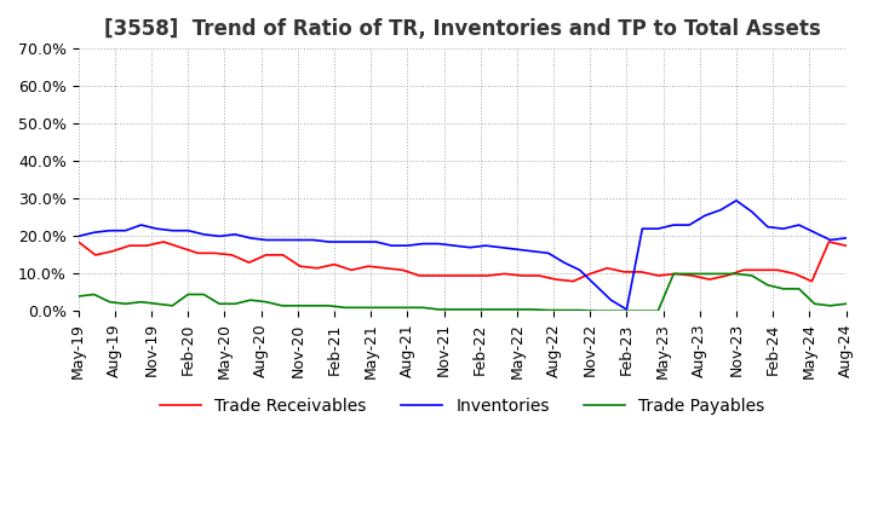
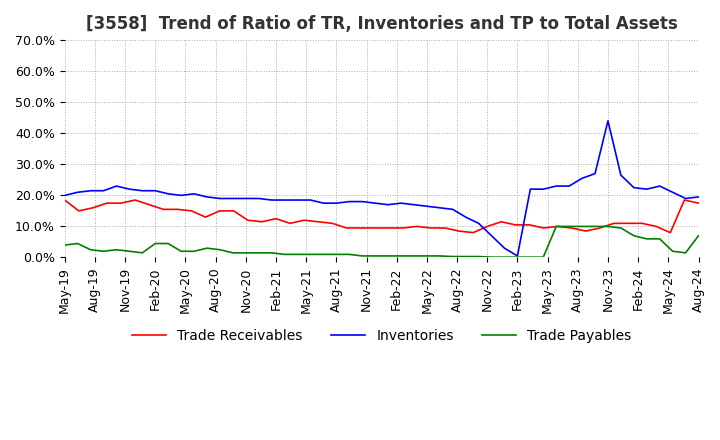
Inventories/Nov-23: 29.5% -> 44.0%
Trade Payables/Aug-24: 2.0% -> 7.0%
